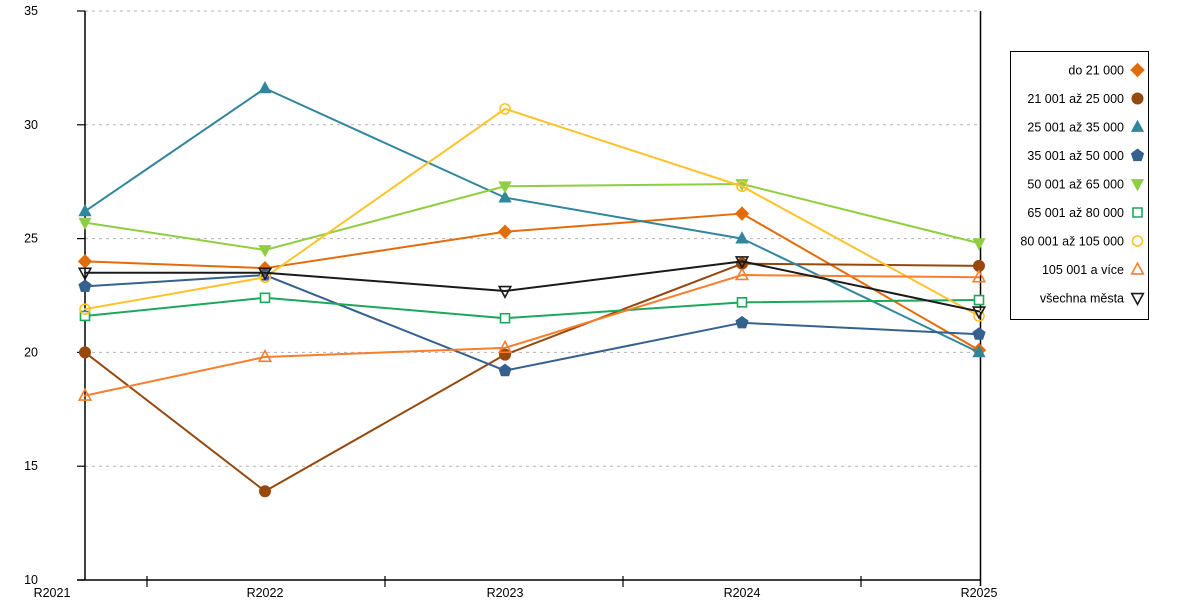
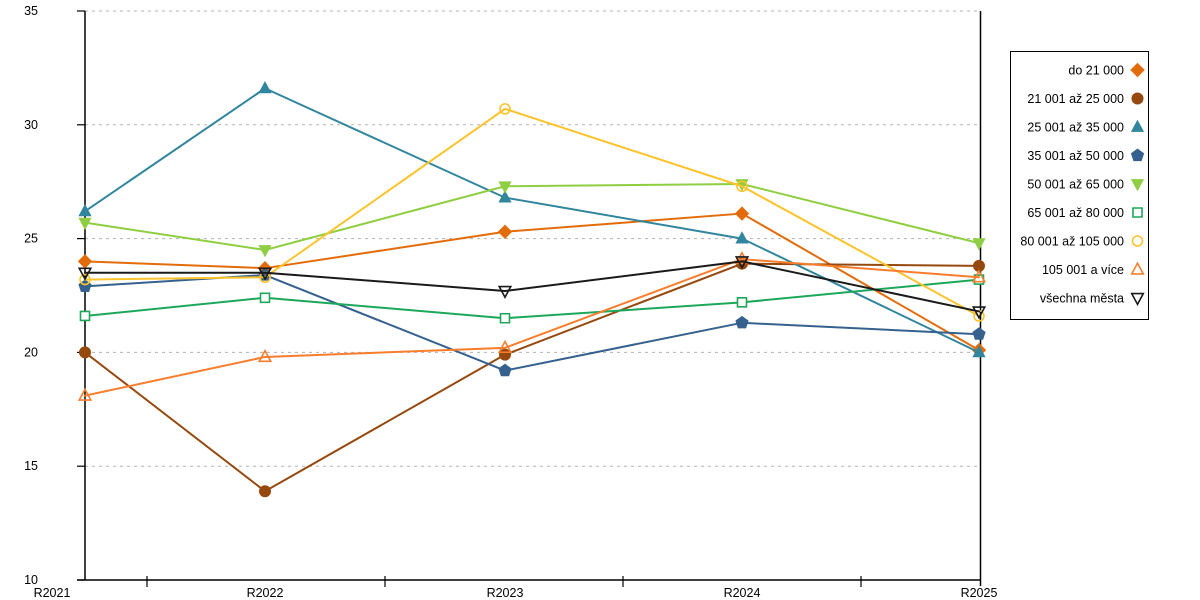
80 001 až 105 000/R2021: 21.9 -> 23.2
105 001 a více/R2024: 23.4 -> 24.1
65 001 až 80 000/R2025: 22.3 -> 23.2
